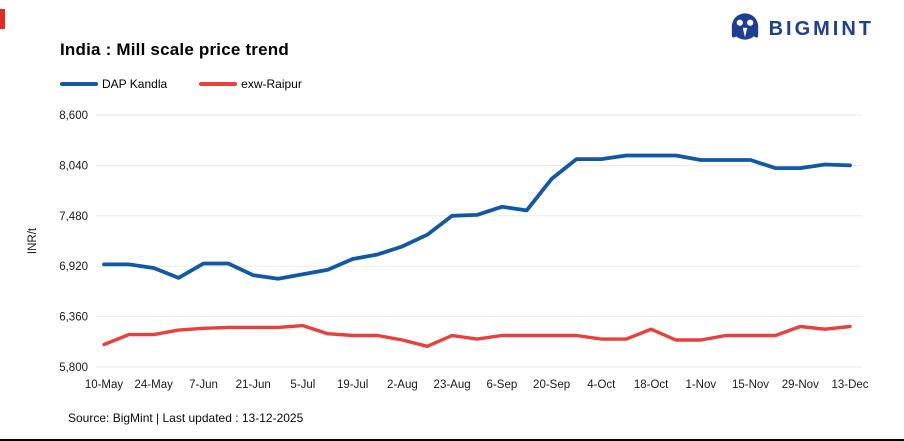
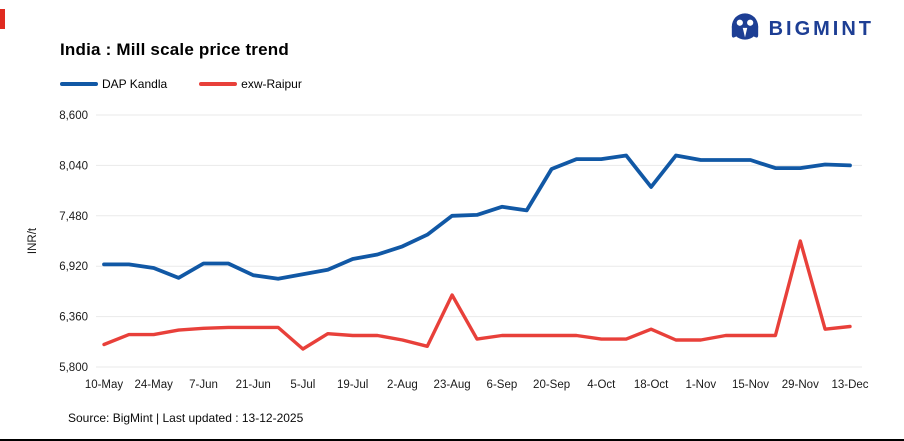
exw-Raipur/5-Jul: 6300 -> 6000
exw-Raipur/23-Aug: 6200 -> 6600
DAP Kandla/20-Sep: 7900 -> 8000
DAP Kandla/18-Oct: 8200 -> 7800
exw-Raipur/29-Nov: 6200 -> 7200
